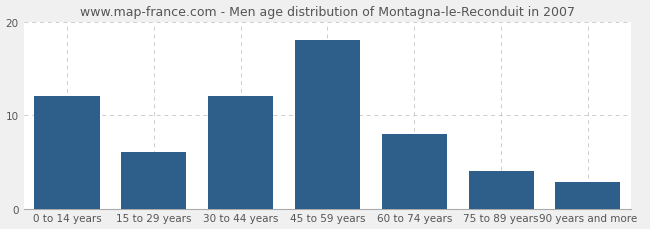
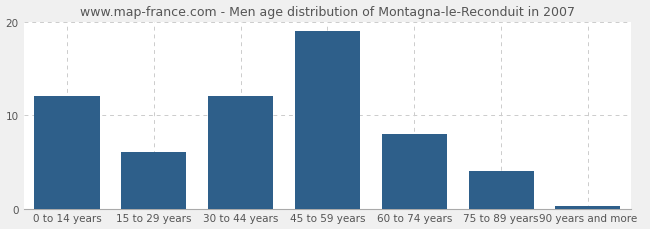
45 to 59 years: 18.0 -> 19.0
90 years and more: 2.8 -> 0.3
